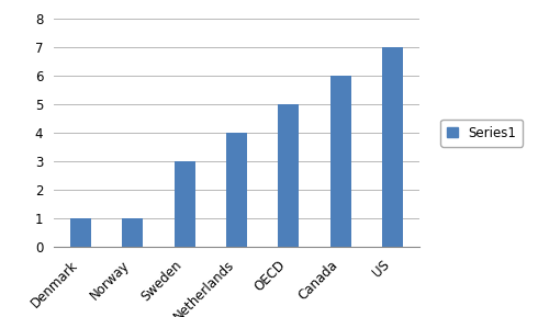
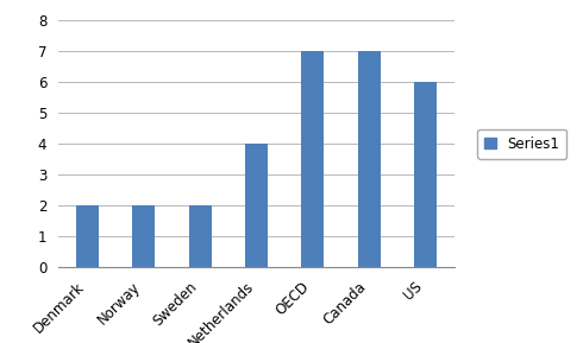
Denmark: 1 -> 2
Norway: 1 -> 2
Sweden: 3 -> 2
OECD: 5 -> 7
Canada: 6 -> 7
US: 7 -> 6
